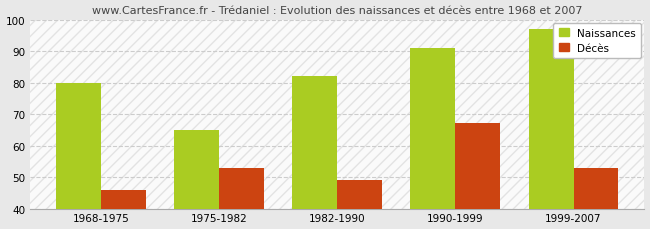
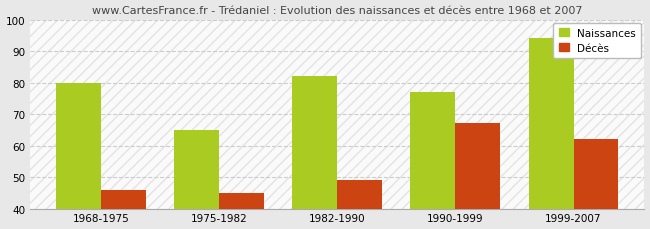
Décès/1975-1982: 53 -> 45
Naissances/1990-1999: 91 -> 77
Naissances/1999-2007: 97 -> 94
Décès/1999-2007: 53 -> 62
